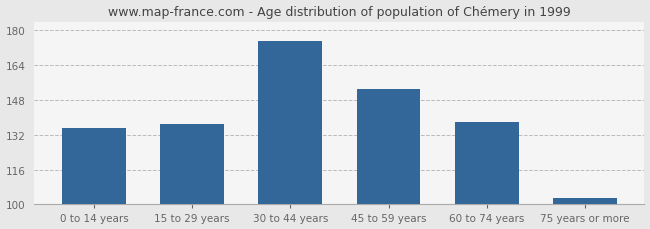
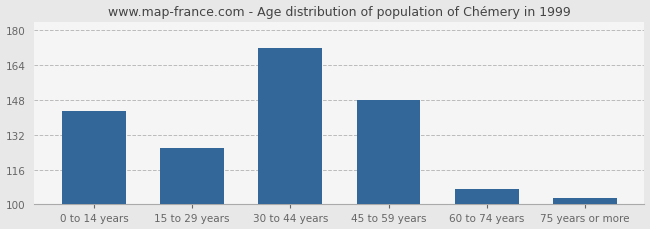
0 to 14 years: 135 -> 143
15 to 29 years: 137 -> 126
30 to 44 years: 175 -> 172
45 to 59 years: 153 -> 148
60 to 74 years: 138 -> 107
